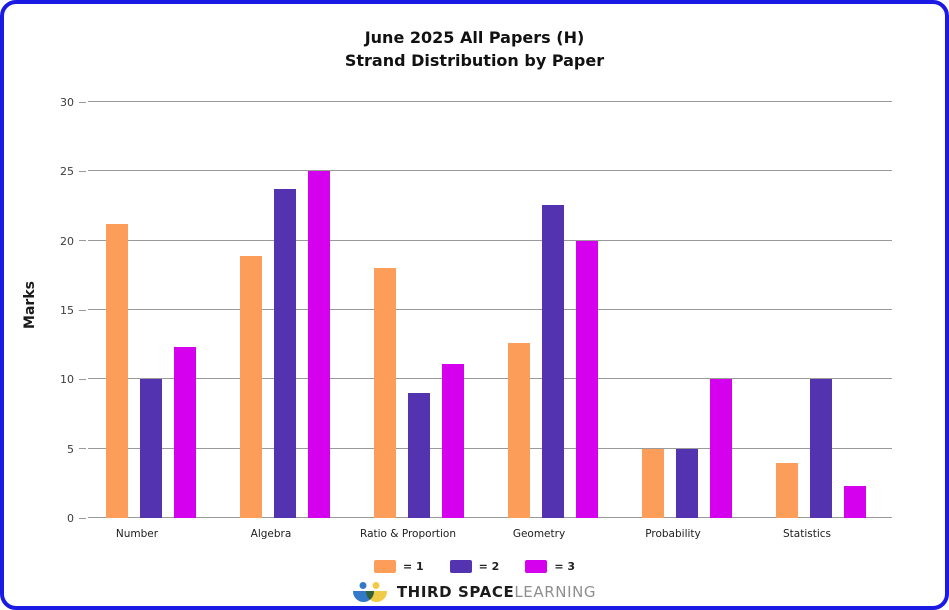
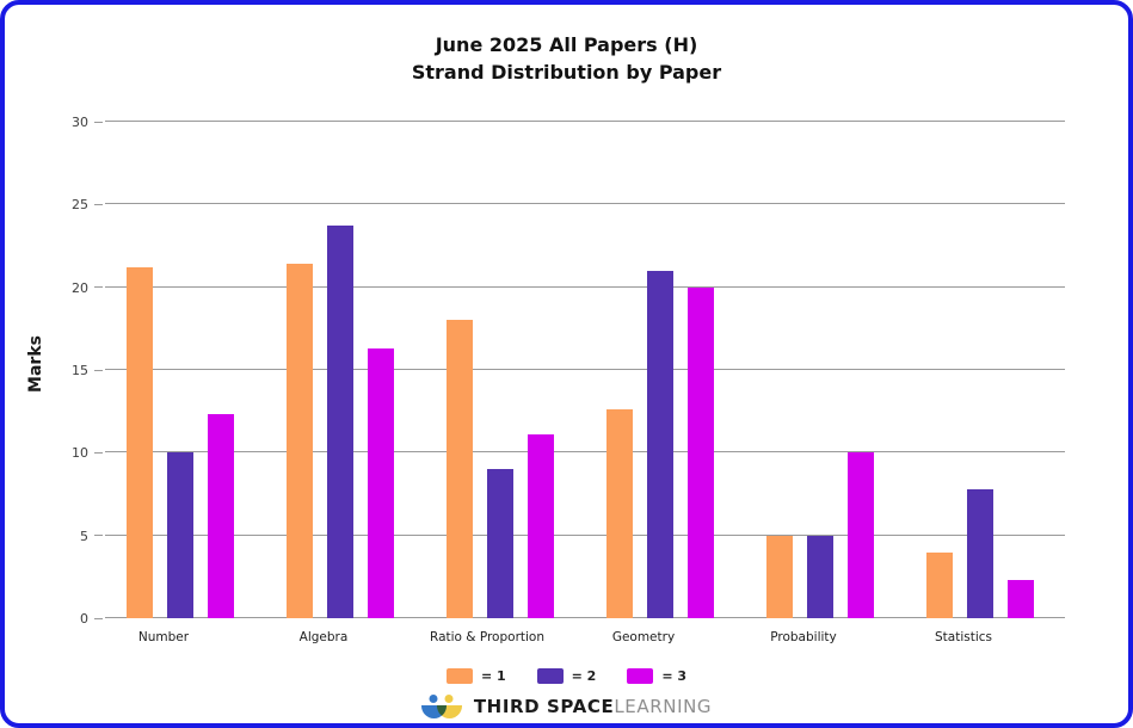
= 1/Algebra: 18.9 -> 21.4
= 3/Algebra: 25.0 -> 16.3
= 2/Geometry: 22.6 -> 21.0
= 2/Statistics: 10.0 -> 7.8
